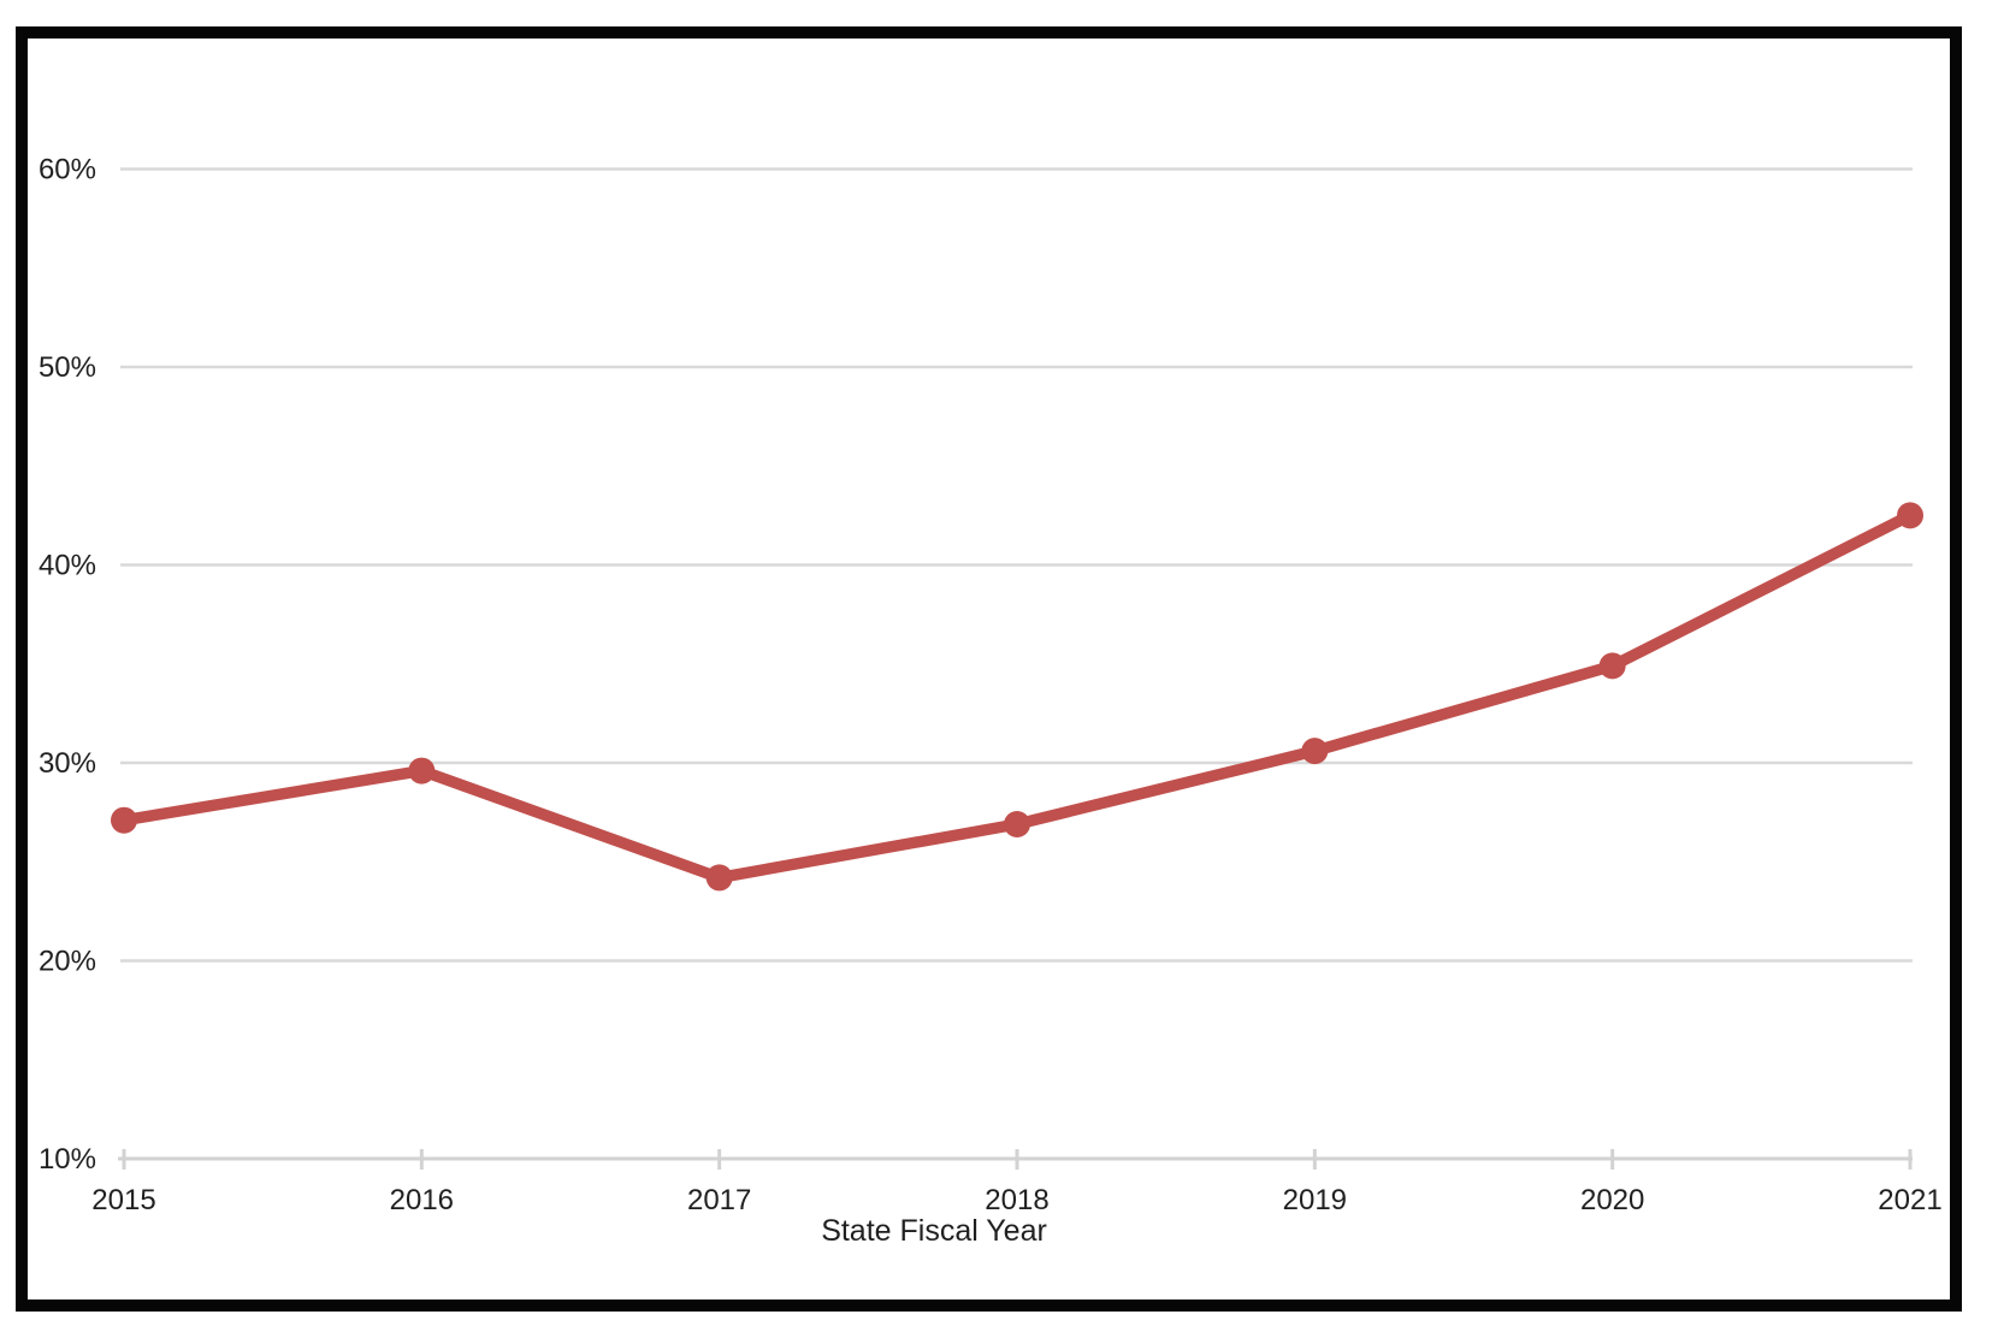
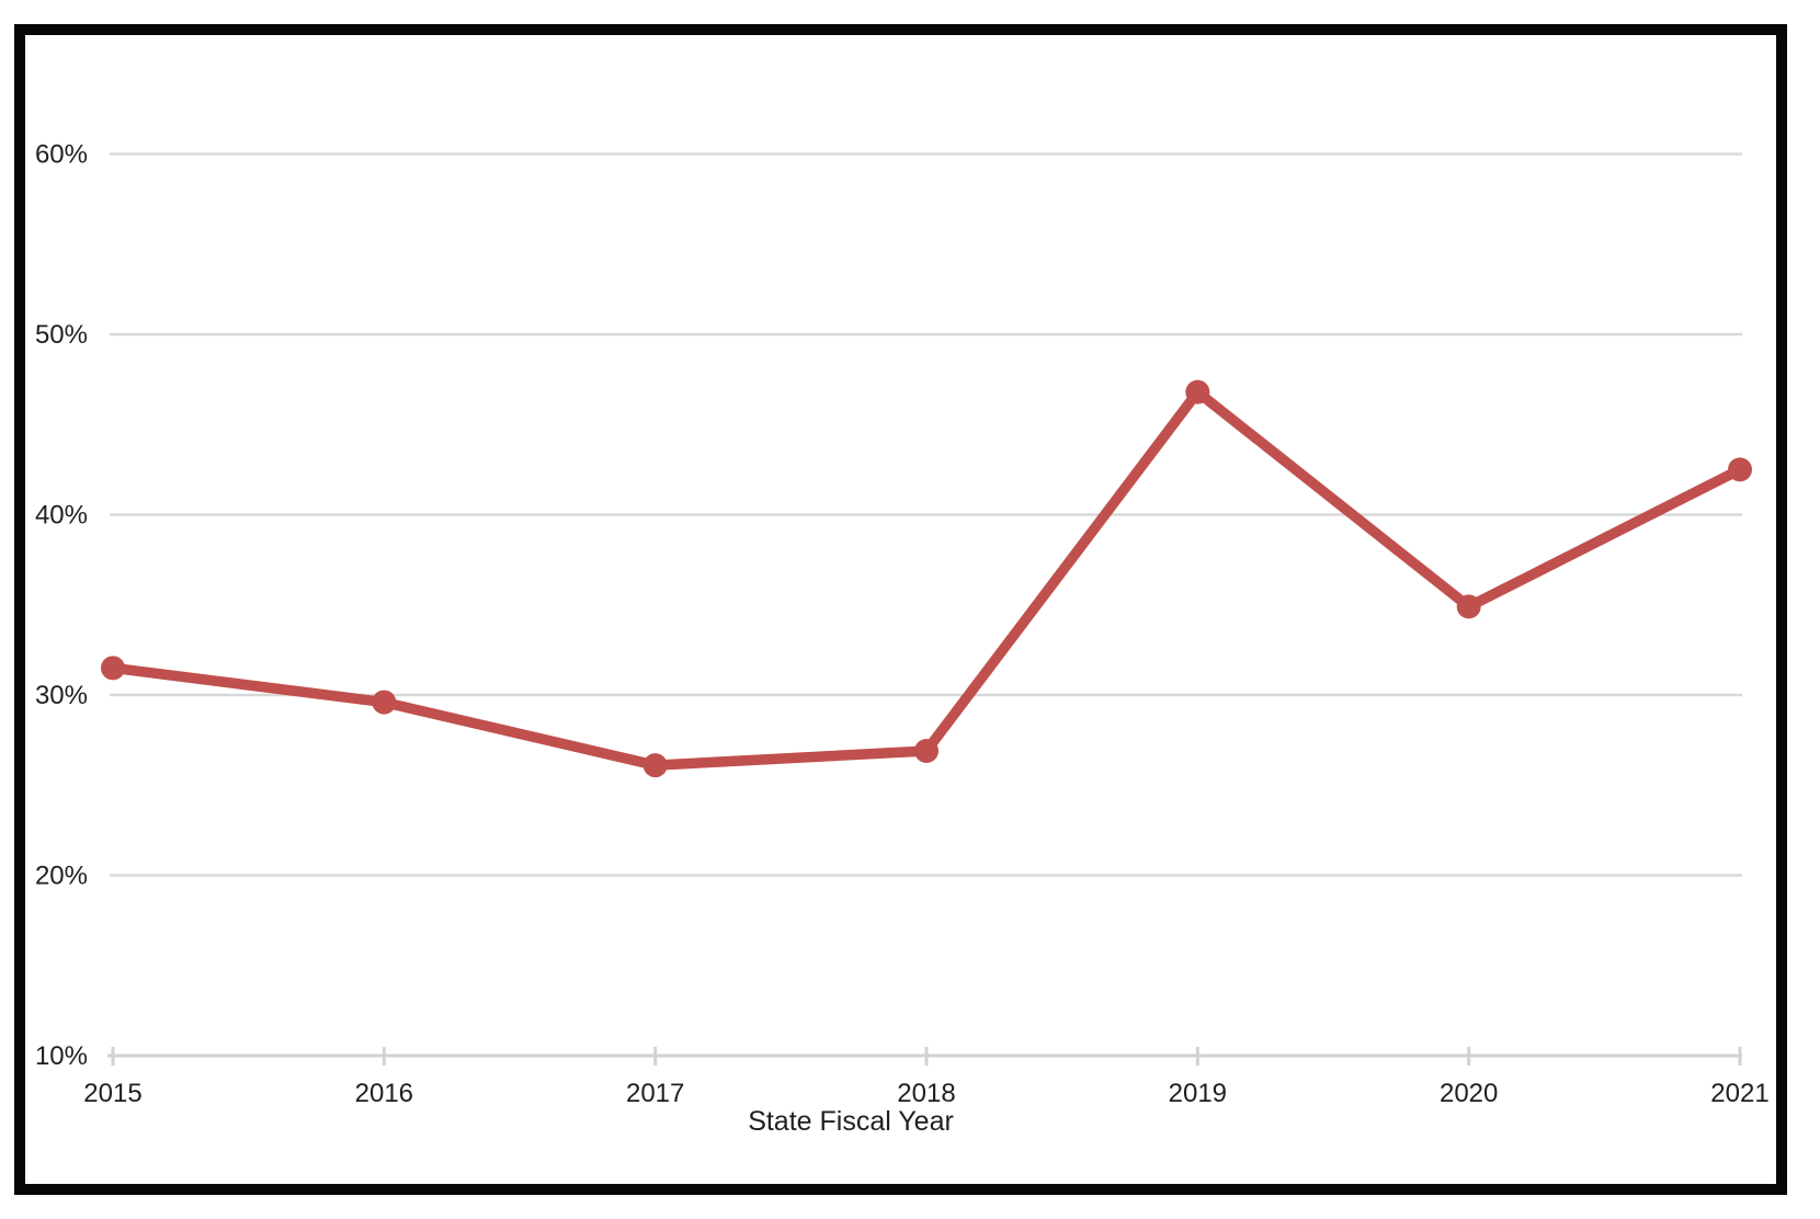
2015: 27.1% -> 31.5%
2017: 24.2% -> 26.1%
2019: 30.6% -> 46.8%
